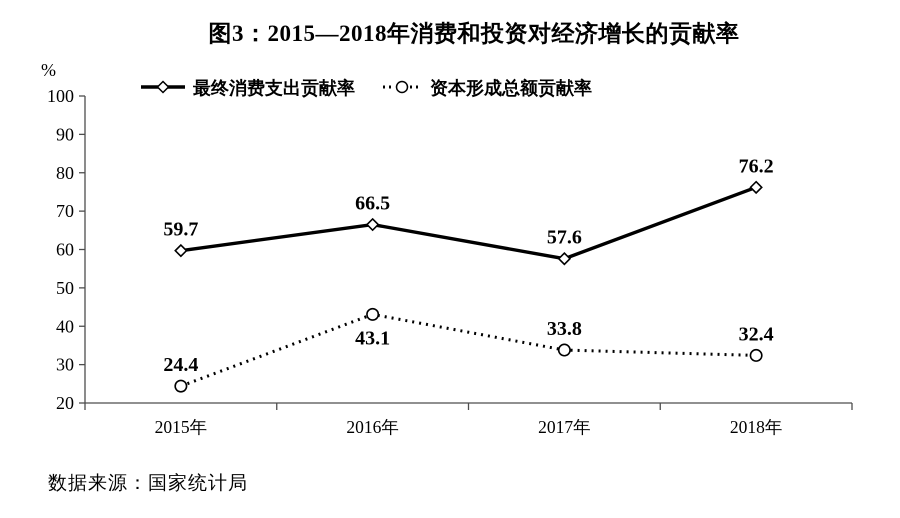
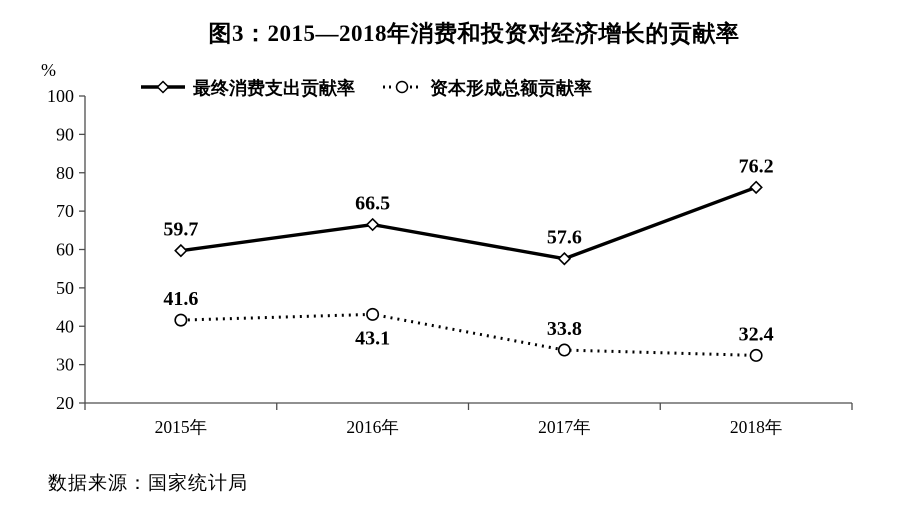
资本形成总额贡献率/2015年: 24.4 -> 41.6
